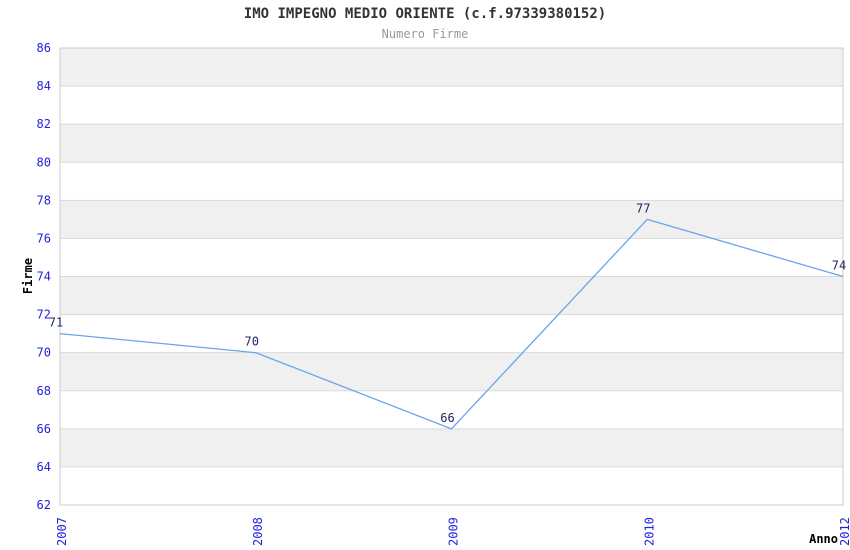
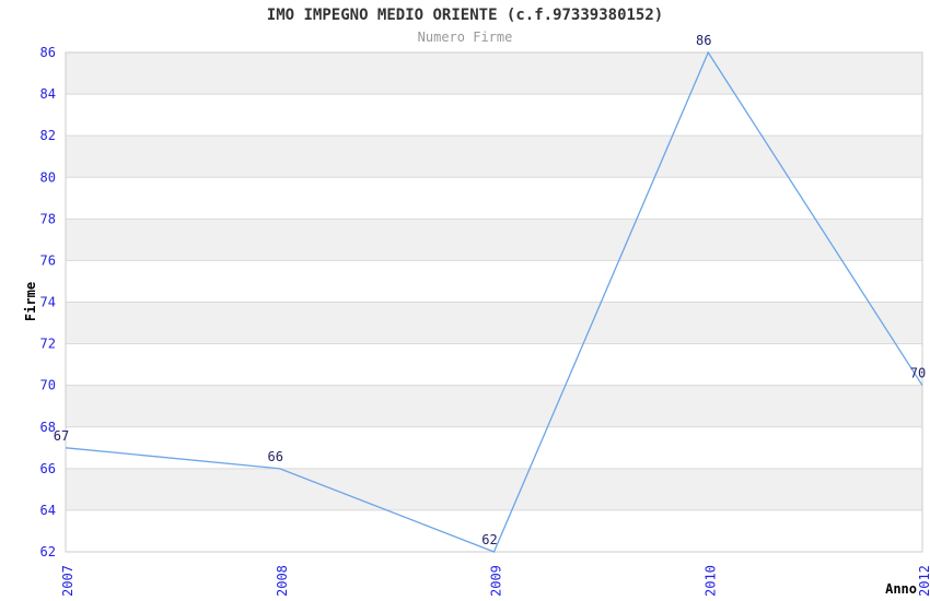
2007: 71 -> 67
2008: 70 -> 66
2009: 66 -> 62
2010: 77 -> 86
2012: 74 -> 70
